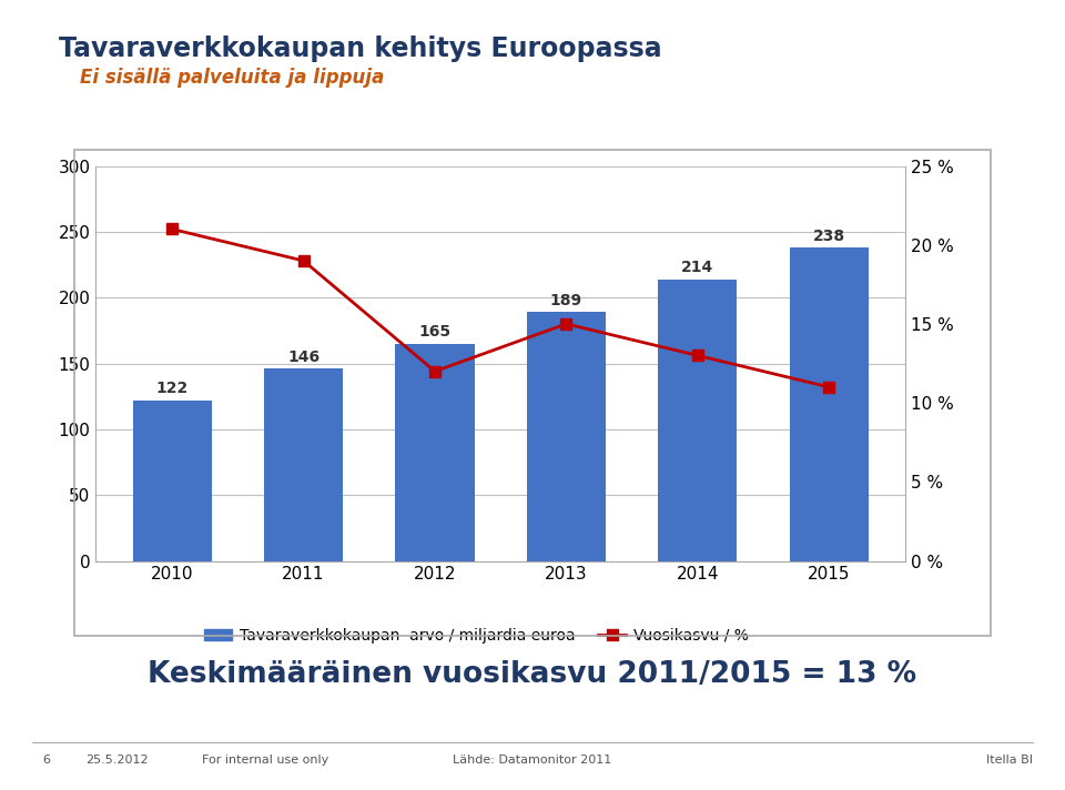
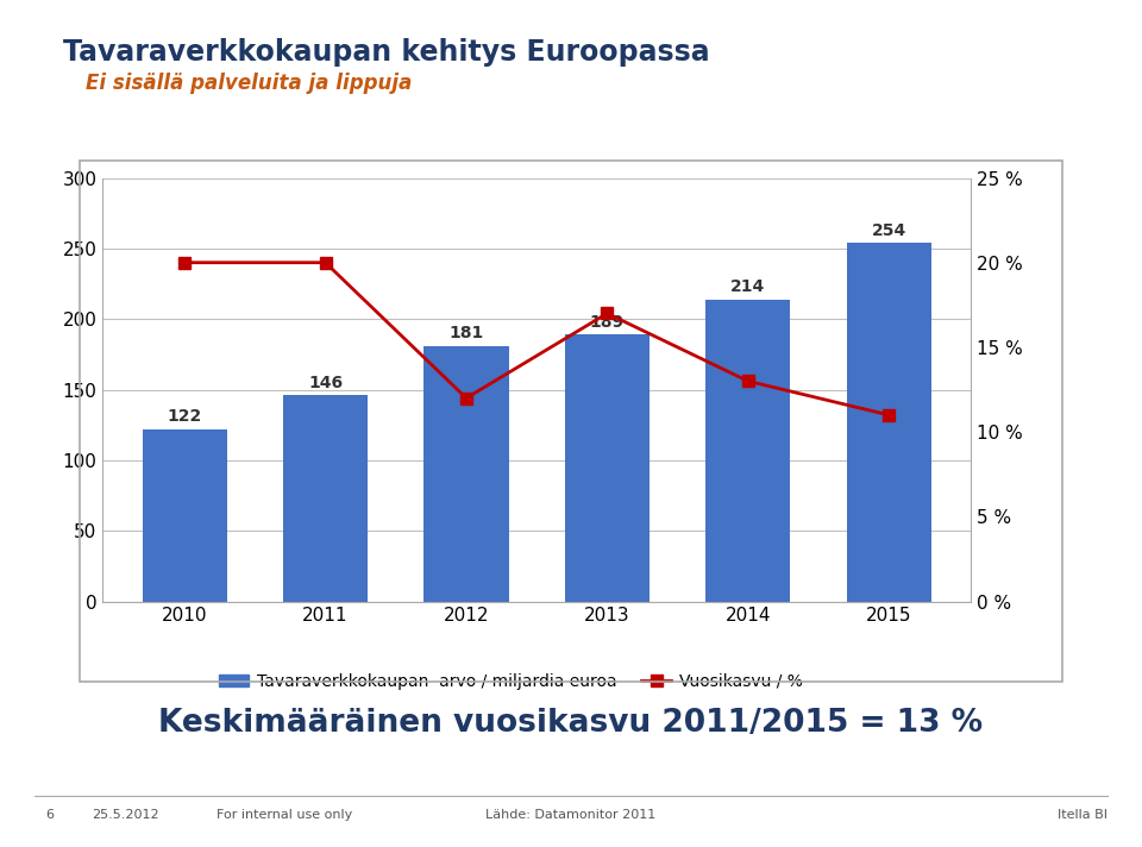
Vuosikasvu / %/2010: 21 % -> 20 %
Vuosikasvu / %/2011: 19 % -> 20 %
Tavaraverkkokaupan arvo / miljardia euroa/2012: 165 -> 181
Vuosikasvu / %/2013: 15 % -> 17 %
Tavaraverkkokaupan arvo / miljardia euroa/2015: 238 -> 254
